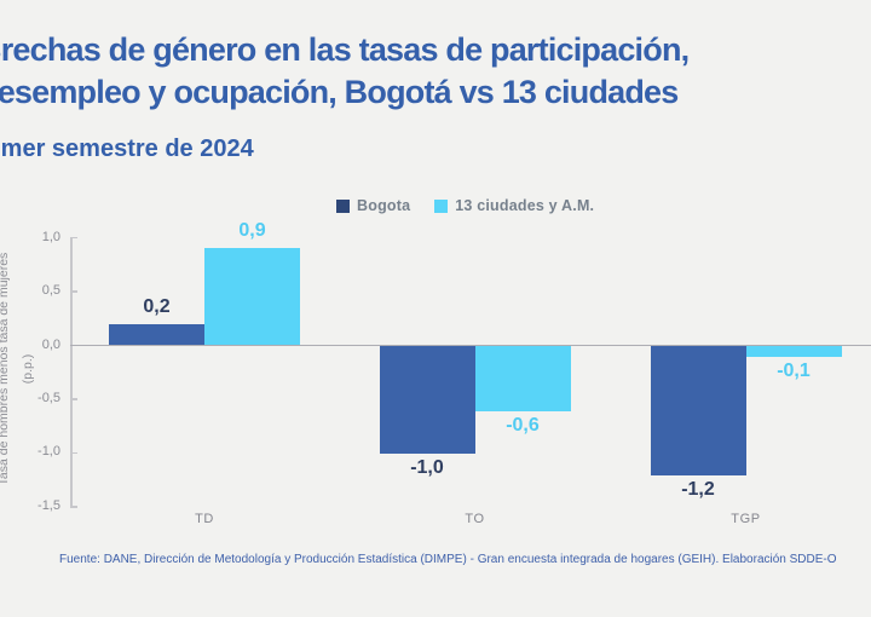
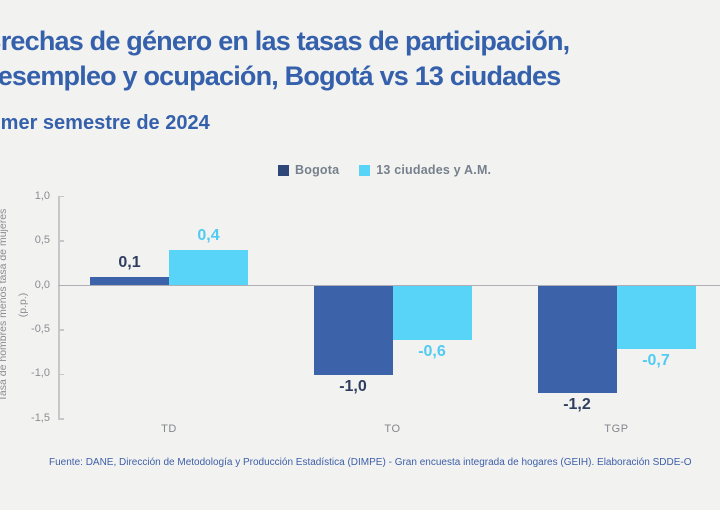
Bogota/TD: 0,2 -> 0,1
13 ciudades y A.M./TD: 0,9 -> 0,4
13 ciudades y A.M./TGP: -0,1 -> -0,7
